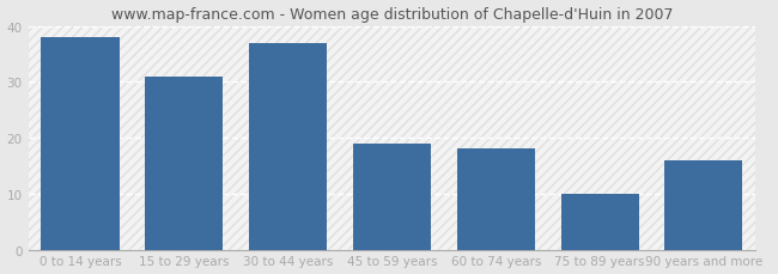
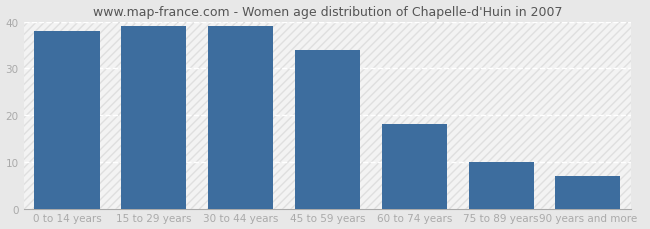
15 to 29 years: 31 -> 39
30 to 44 years: 37 -> 39
45 to 59 years: 19 -> 34
90 years and more: 16 -> 7
